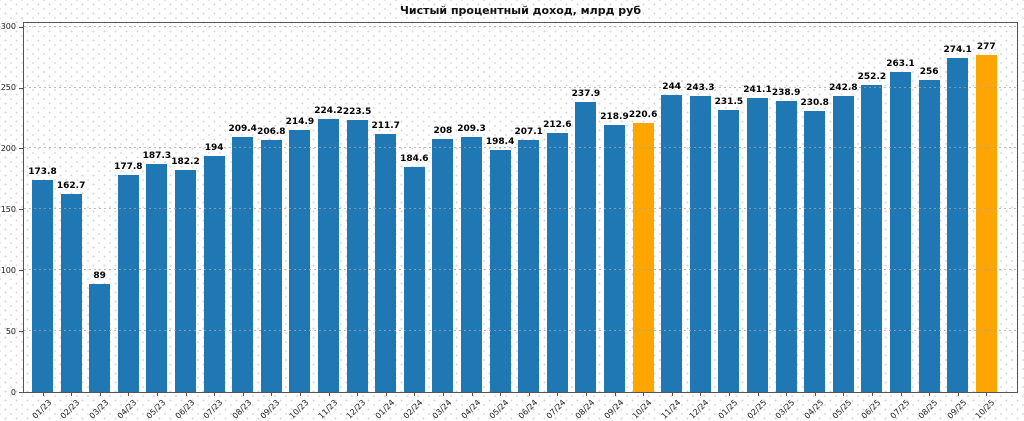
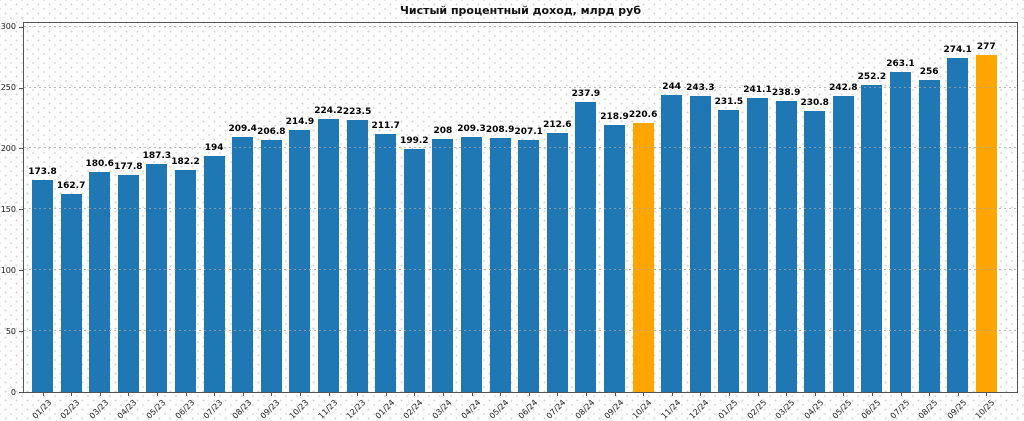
03/23: 89 -> 180.6
02/24: 184.6 -> 199.2
05/24: 198.4 -> 208.9
